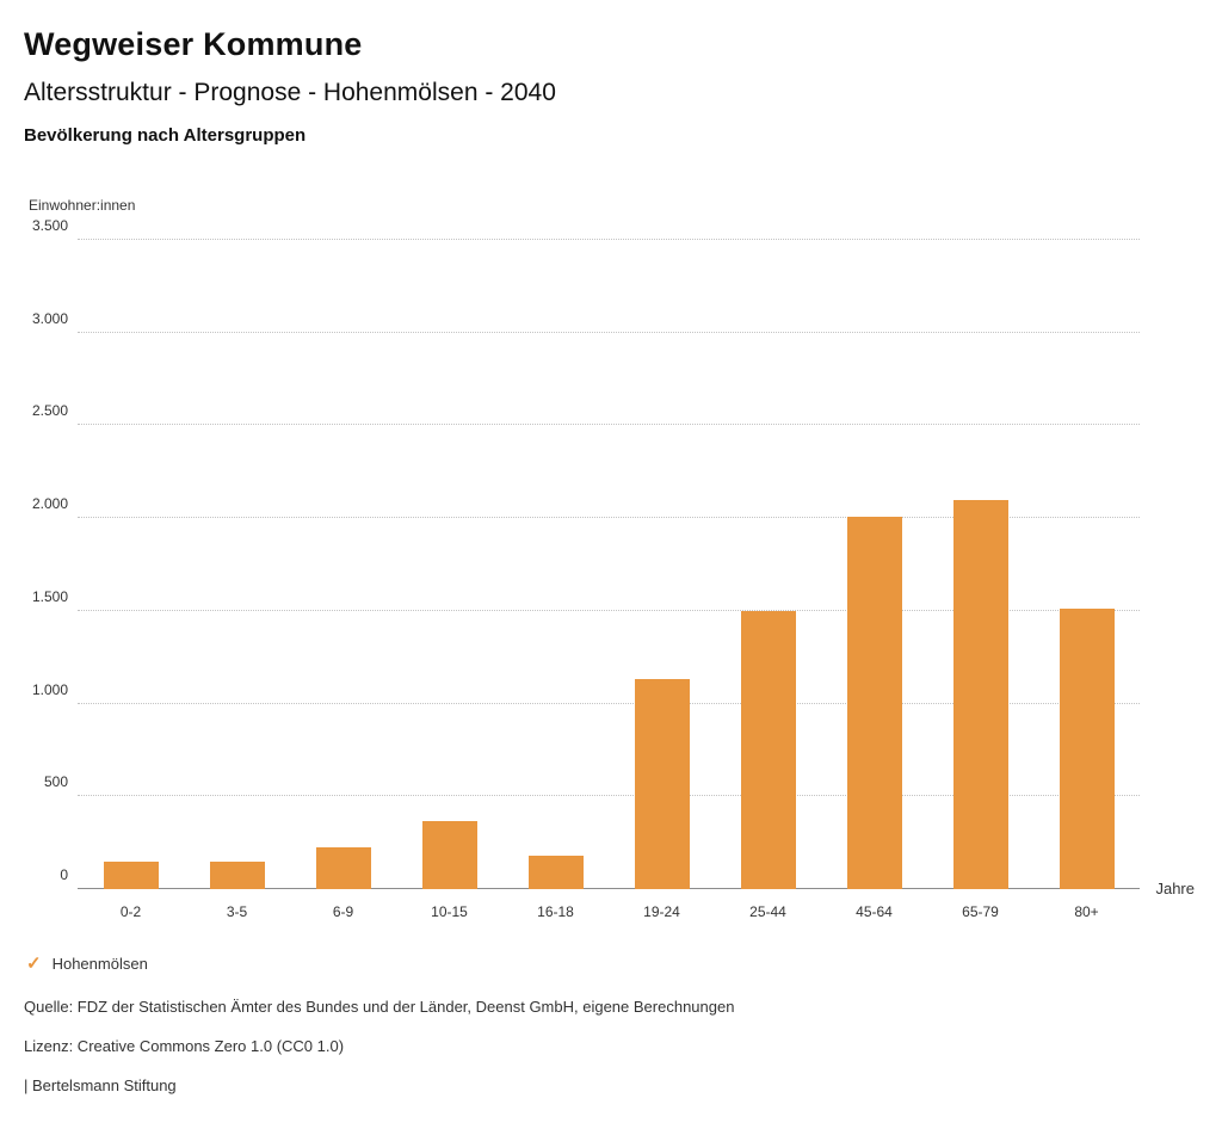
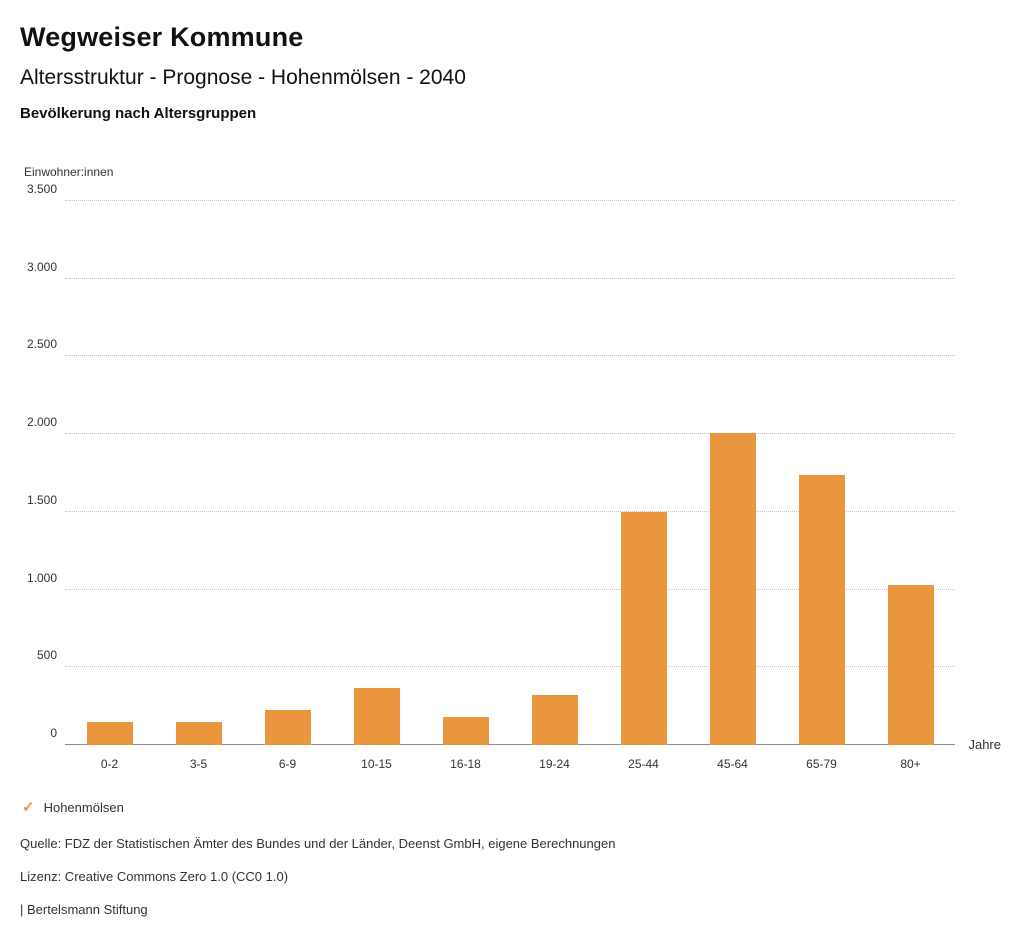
19-24: 1130 -> 320
65-79: 2100 -> 1740
80+: 1510 -> 1030
